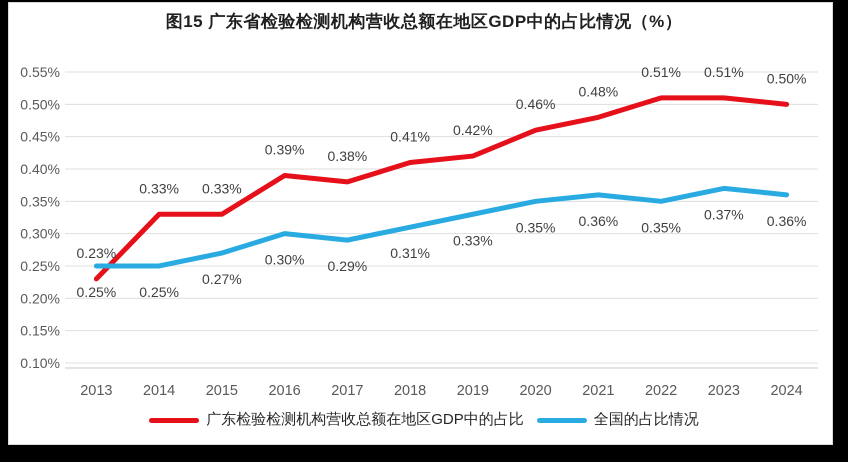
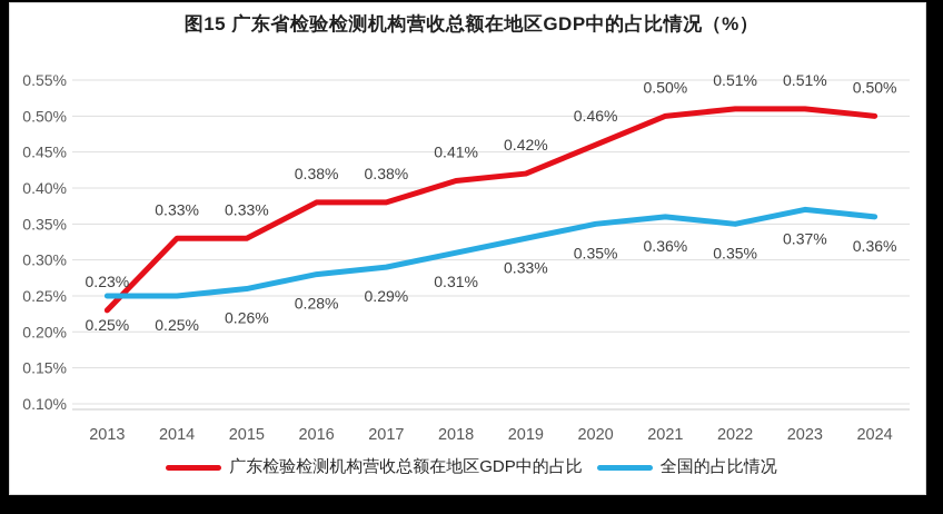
全国的占比情况/2015: 0.27% -> 0.26%
广东检验检测机构营收总额在地区GDP中的占比/2016: 0.39% -> 0.38%
全国的占比情况/2016: 0.30% -> 0.28%
广东检验检测机构营收总额在地区GDP中的占比/2021: 0.48% -> 0.50%
